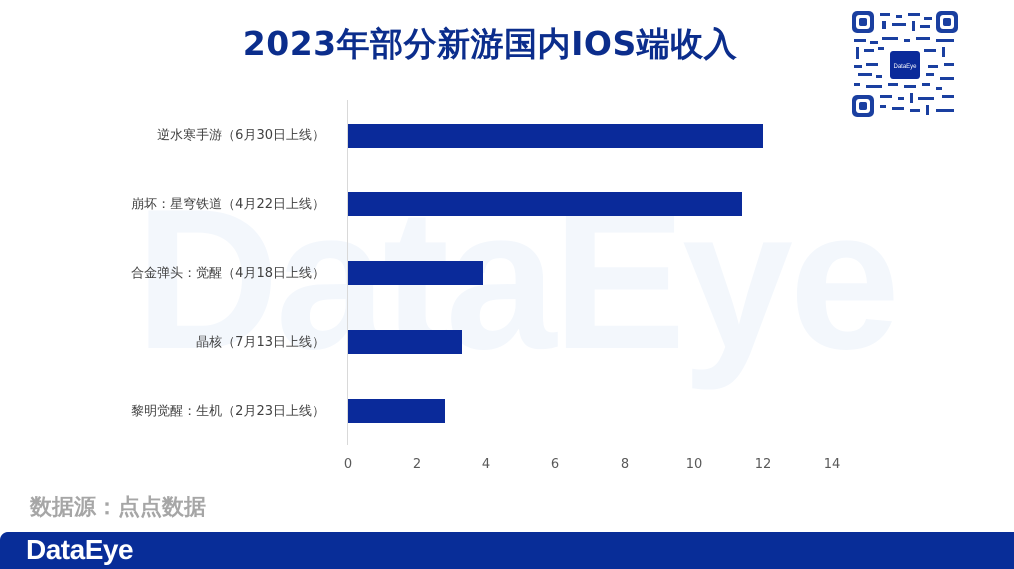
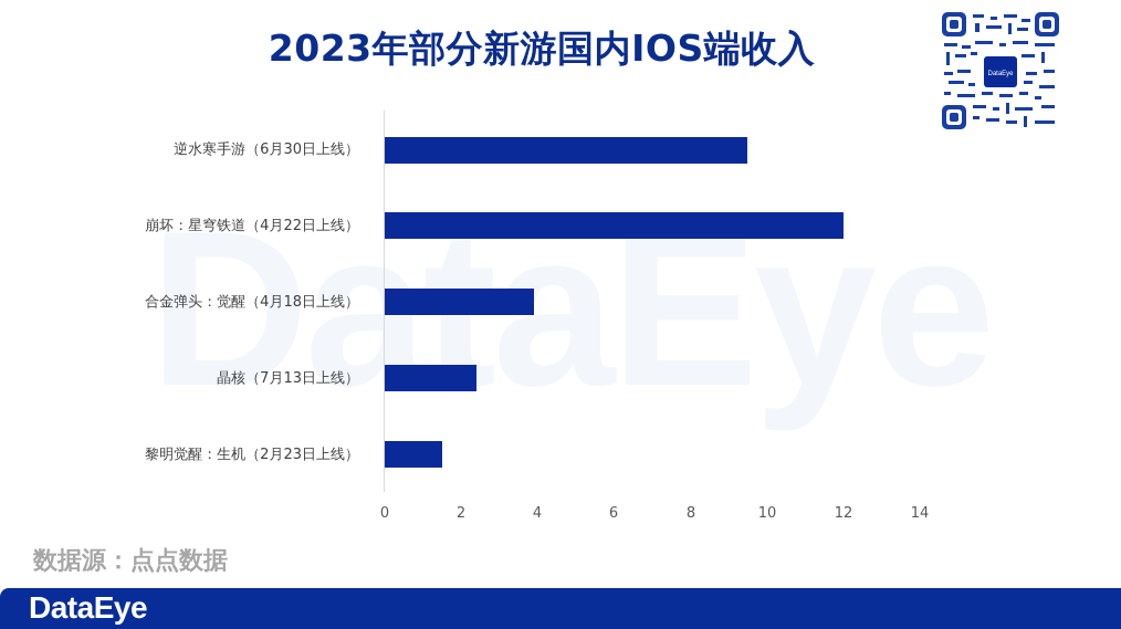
逆水寒手游（6月30日上线）: 12.0 -> 9.5
崩坏：星穹铁道（4月22日上线）: 11.4 -> 12.0
晶核（7月13日上线）: 3.3 -> 2.4
黎明觉醒：生机（2月23日上线）: 2.8 -> 1.5
